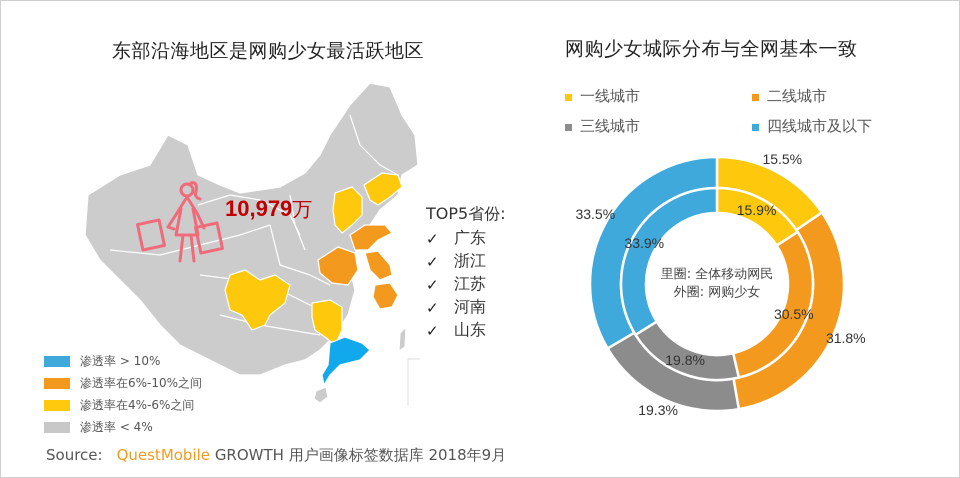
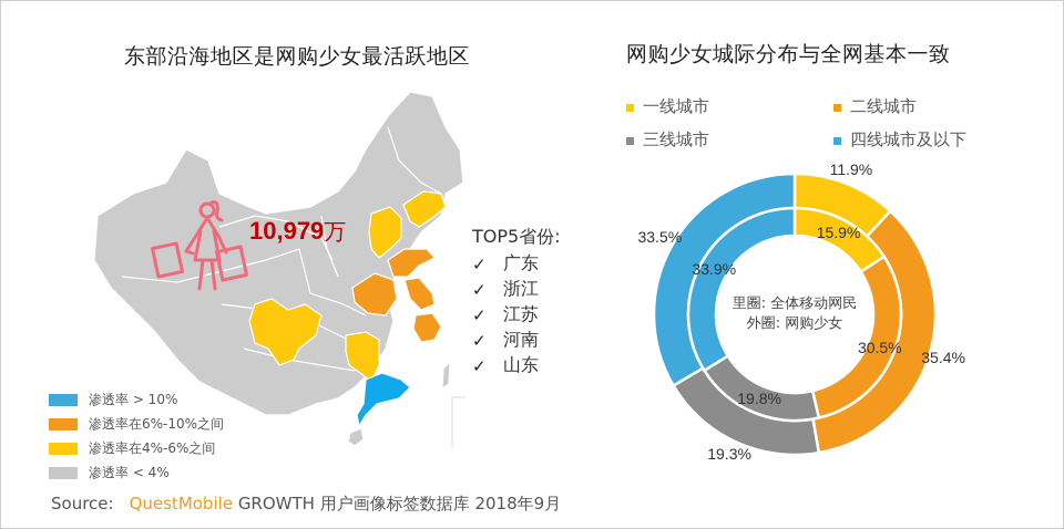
网购少女城际分布与全网基本一致/外圈: 网购少女/一线城市: 15.5% -> 11.9%
网购少女城际分布与全网基本一致/外圈: 网购少女/二线城市: 31.8% -> 35.4%
